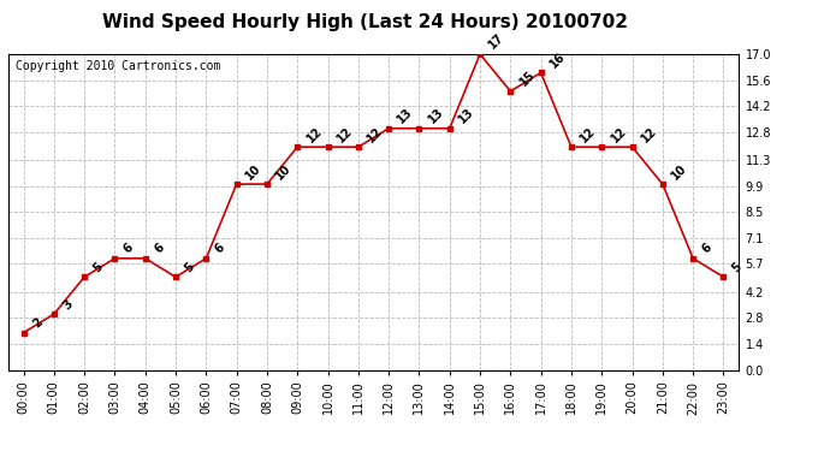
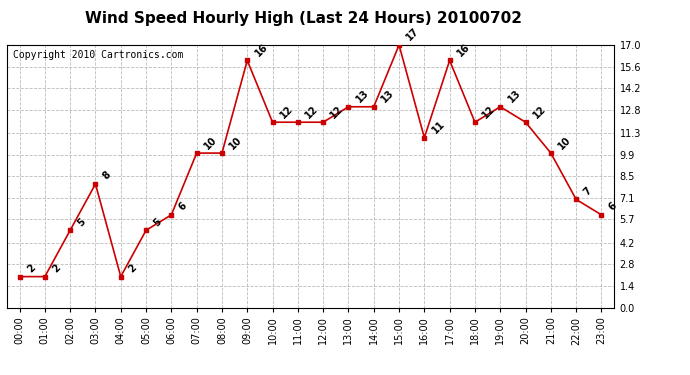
01:00: 3 -> 2
03:00: 6 -> 8
04:00: 6 -> 2
09:00: 12 -> 16
12:00: 13 -> 12
16:00: 15 -> 11
19:00: 12 -> 13
22:00: 6 -> 7
23:00: 5 -> 6
